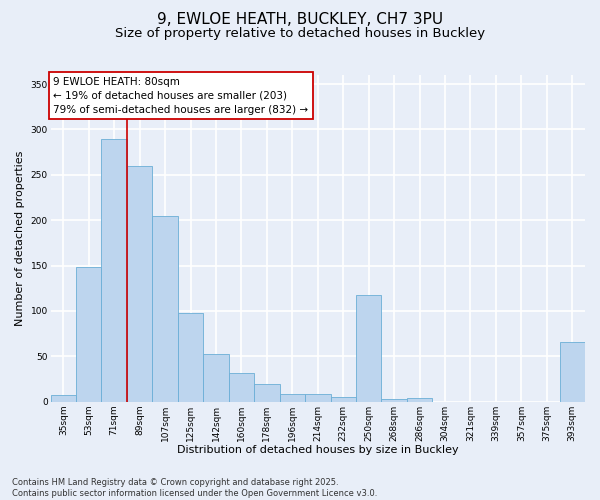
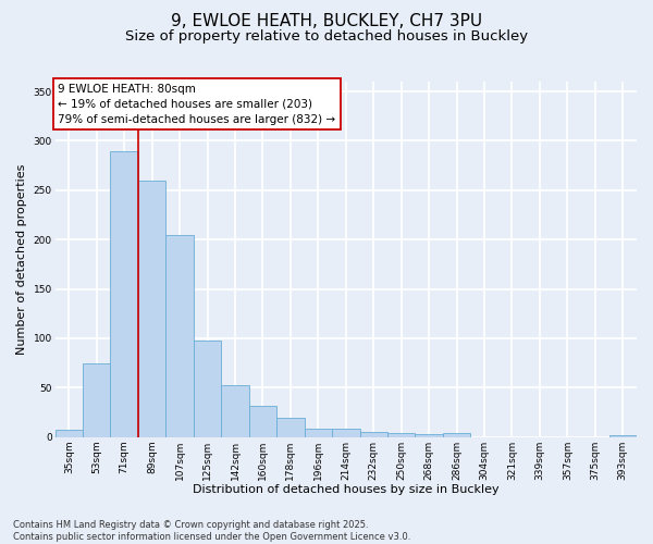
53sqm: 148 -> 75
250sqm: 118 -> 4
393sqm: 66 -> 2
